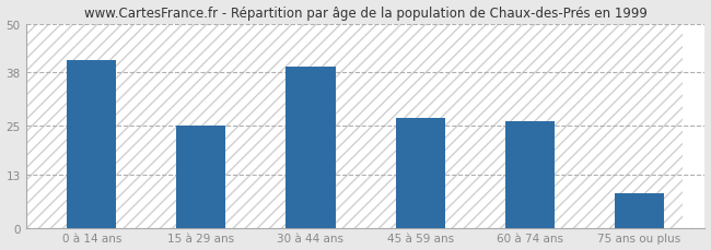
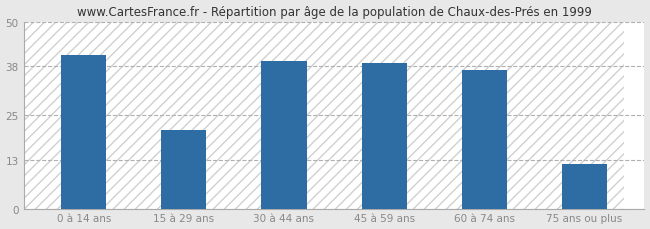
15 à 29 ans: 25.0 -> 21.0
45 à 59 ans: 27.0 -> 39.0
60 à 74 ans: 26.0 -> 37.0
75 ans ou plus: 8.5 -> 12.0
